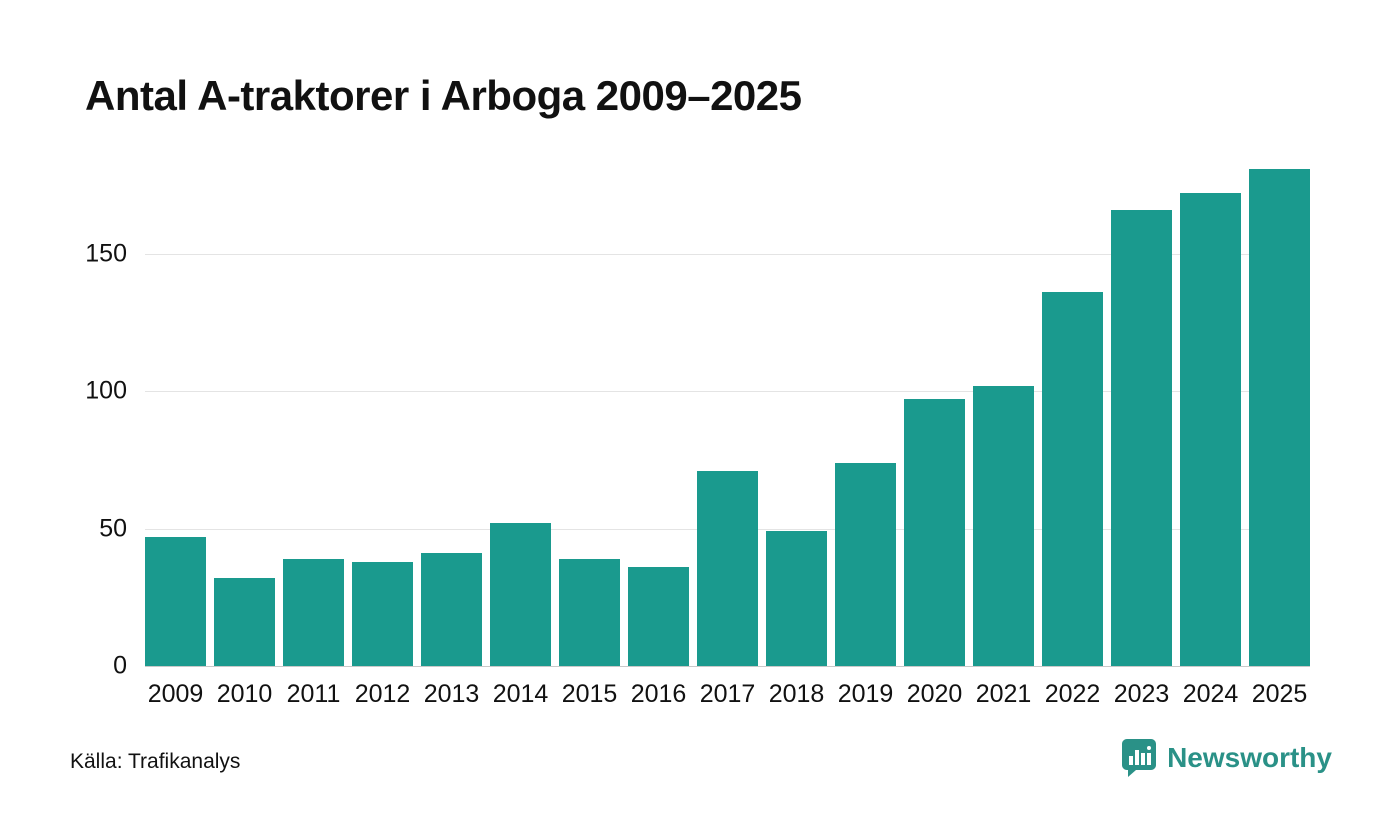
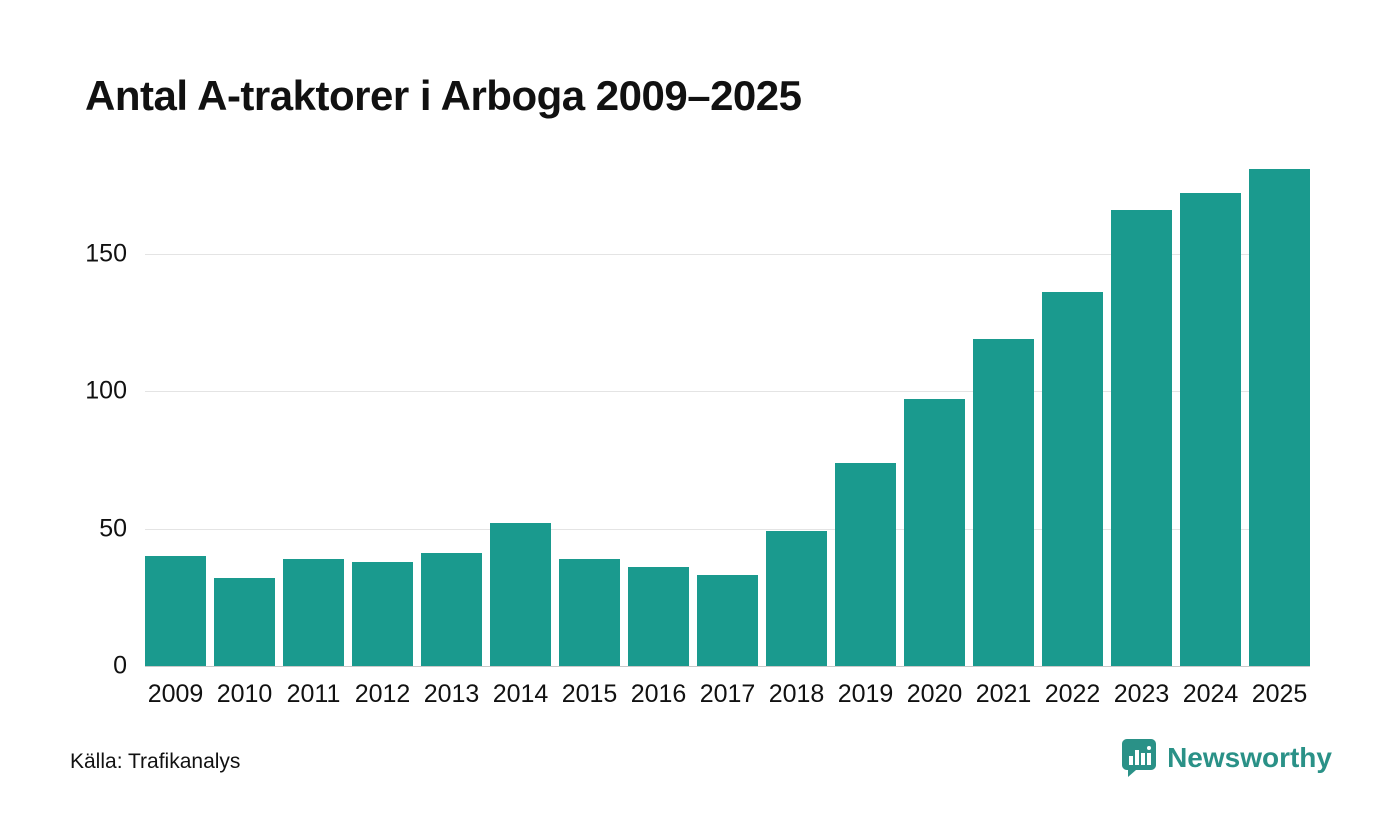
2009: 47 -> 40
2017: 71 -> 33
2021: 102 -> 119
